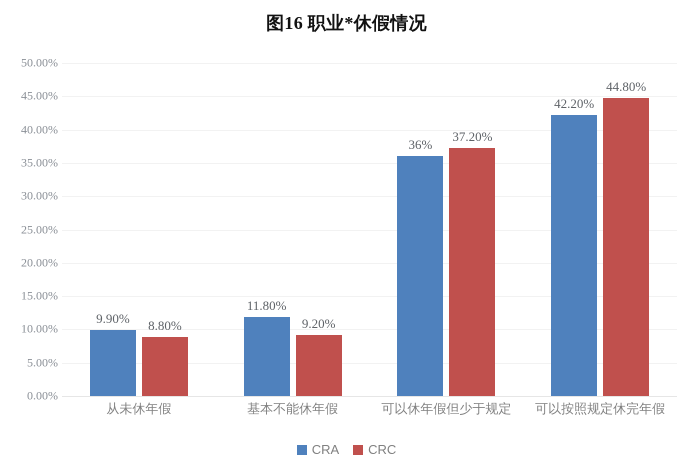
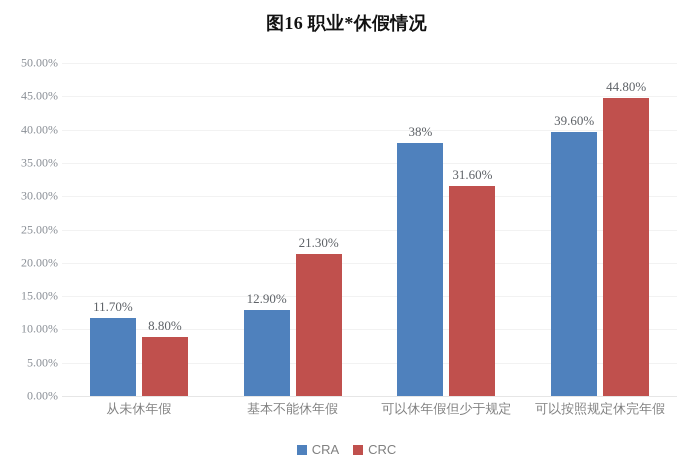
CRA/从未休年假: 9.90% -> 11.70%
CRA/基本不能休年假: 11.80% -> 12.90%
CRC/基本不能休年假: 9.20% -> 21.30%
CRA/可以休年假但少于规定: 36% -> 38%
CRC/可以休年假但少于规定: 37.20% -> 31.60%
CRA/可以按照规定休完年假: 42.20% -> 39.60%
